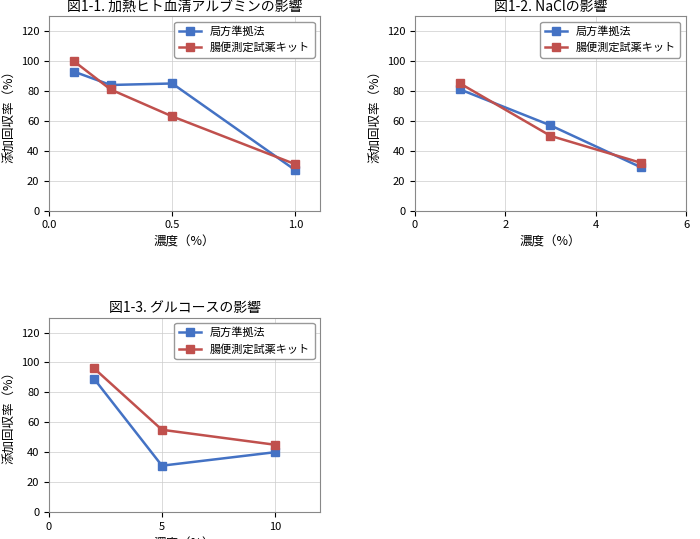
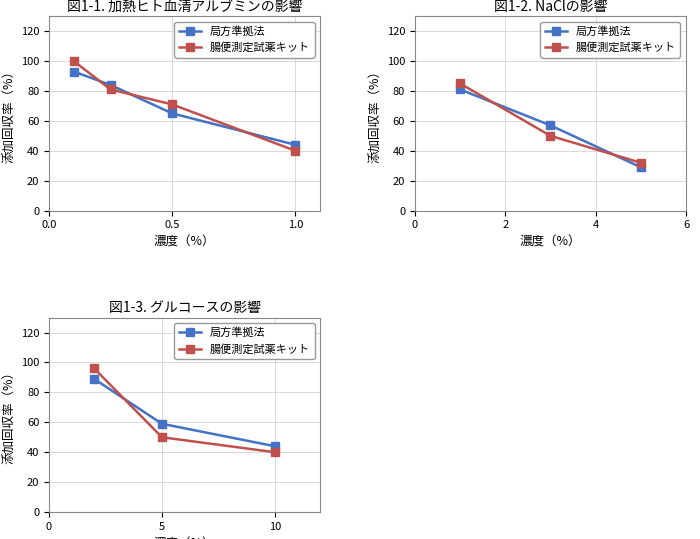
図1-1. 加熱ヒト血清アルブミンの影響/局方準拠法/0.5: 85 -> 65
図1-1. 加熱ヒト血清アルブミンの影響/腸便測定試薬キット/0.5: 63 -> 71
図1-1. 加熱ヒト血清アルブミンの影響/局方準拠法/1.0: 27 -> 44
図1-1. 加熱ヒト血清アルブミンの影響/腸便測定試薬キット/1.0: 31 -> 40
図1-3. グルコースの影響/局方準拠法/5: 31 -> 59
図1-3. グルコースの影響/腸便測定試薬キット/5: 55 -> 50
図1-3. グルコースの影響/局方準拠法/10: 40 -> 44
図1-3. グルコースの影響/腸便測定試薬キット/10: 45 -> 40
